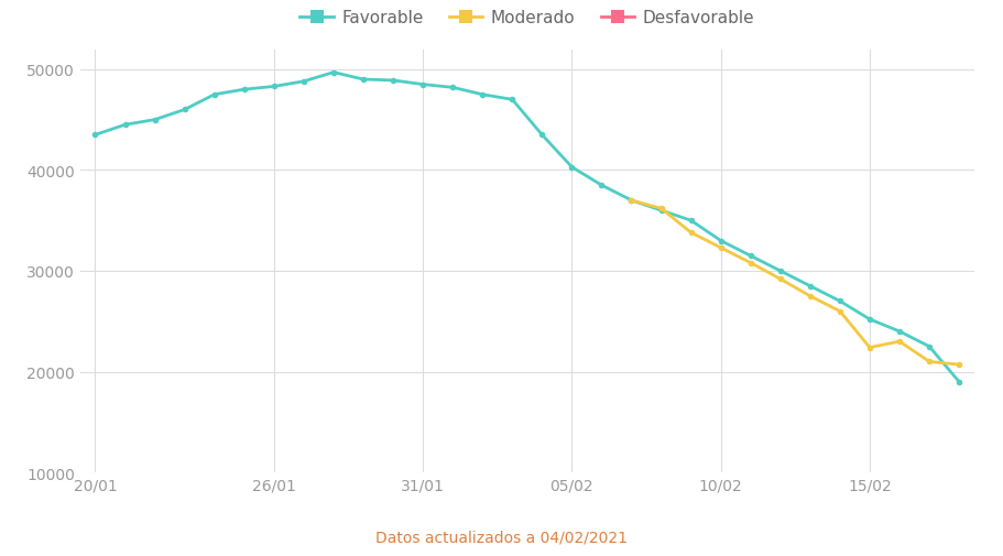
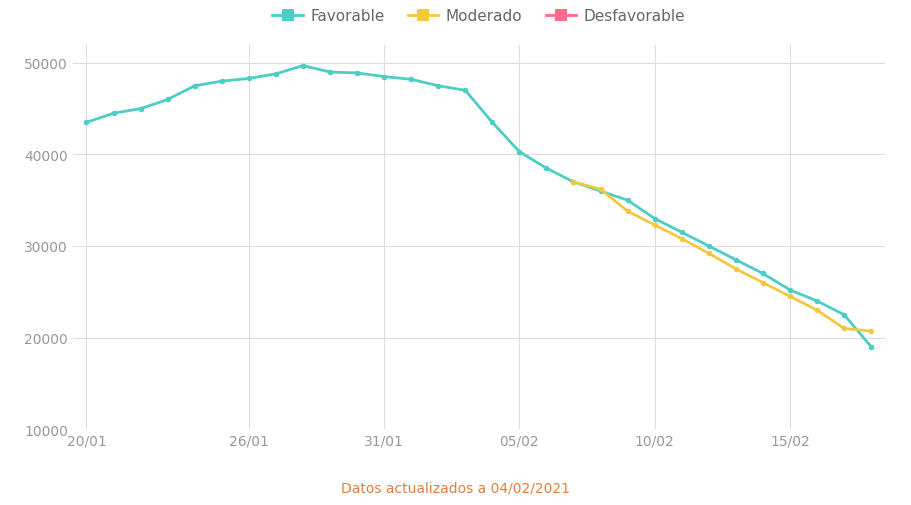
Moderado/15/02: 22400 -> 24500
